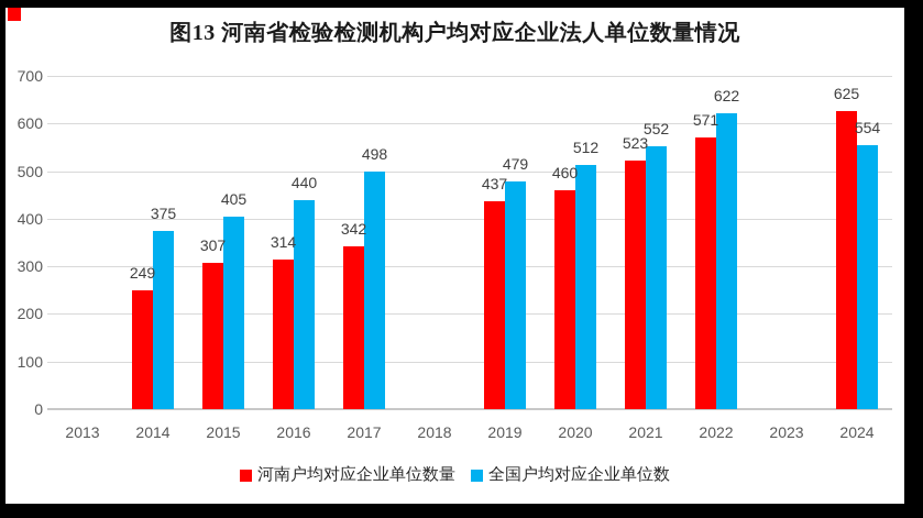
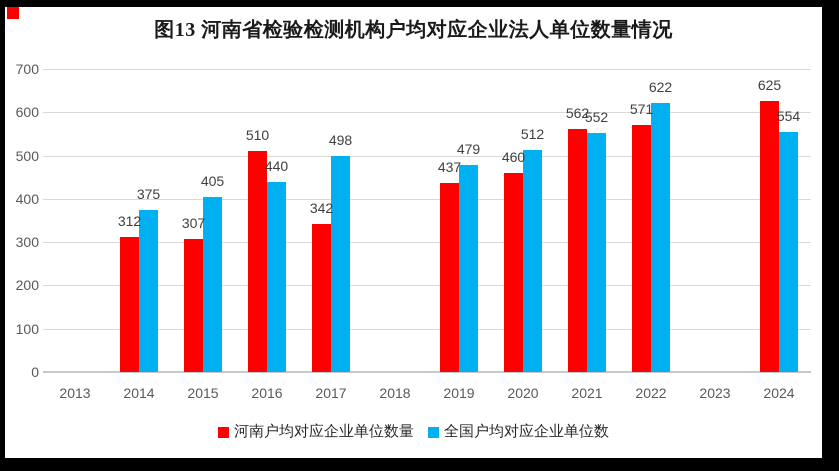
河南户均对应企业单位数量/2014: 249 -> 312
河南户均对应企业单位数量/2016: 314 -> 510
河南户均对应企业单位数量/2021: 523 -> 562
